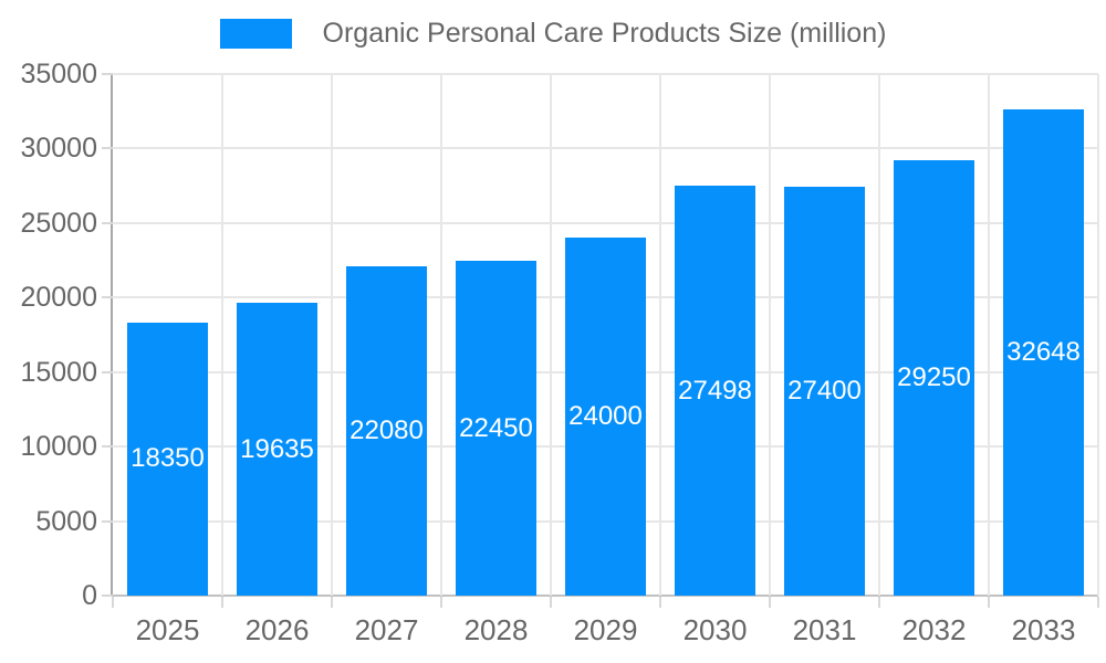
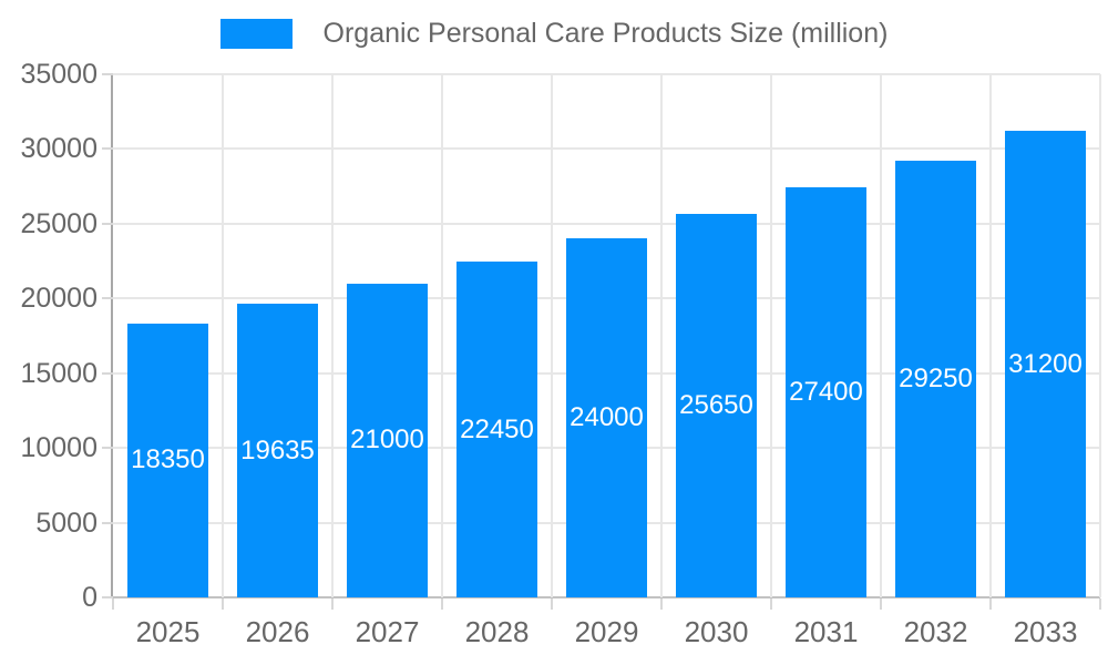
2027: 22080 -> 21000
2030: 27498 -> 25650
2033: 32648 -> 31200
